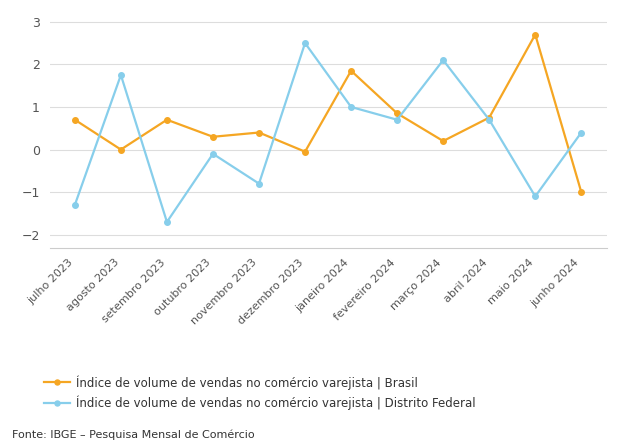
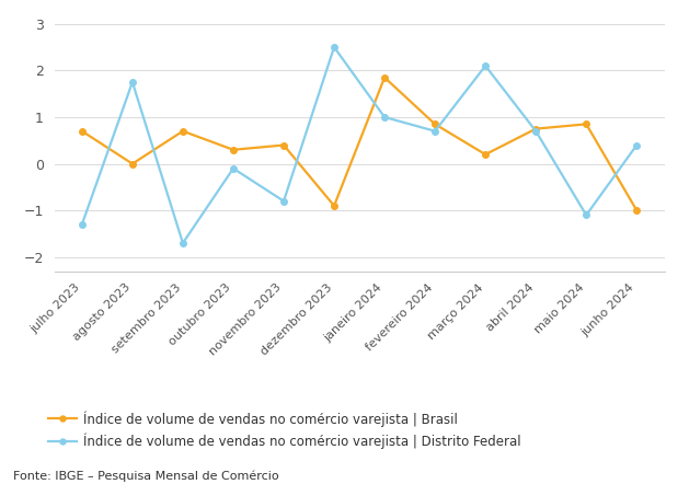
Índice de volume de vendas no comércio varejista | Brasil/dezembro 2023: -0.05 -> -0.90
Índice de volume de vendas no comércio varejista | Brasil/maio 2024: 2.70 -> 0.85
